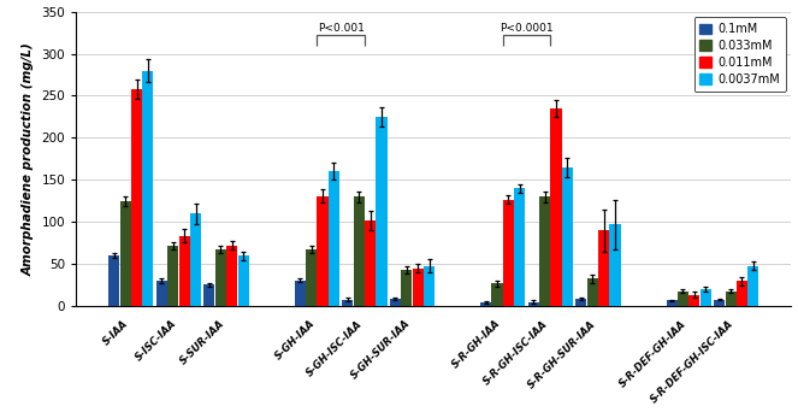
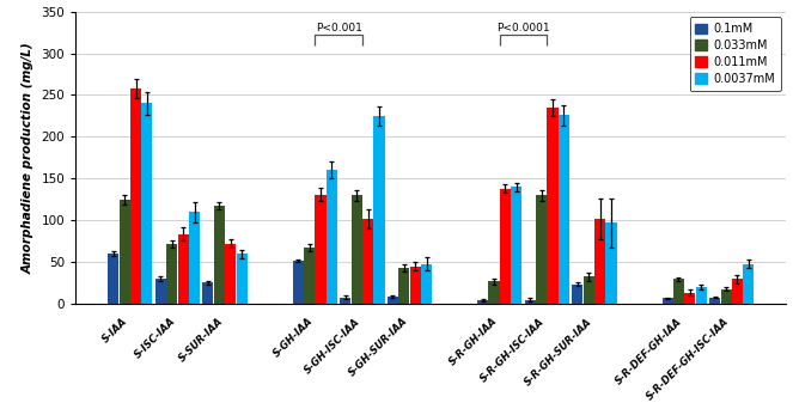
0.0037mM/S-IAA: 280 -> 240
0.033mM/S-SUR-IAA: 68 -> 118
0.1mM/S-GH-IAA: 31 -> 52
0.011mM/S-R-GH-IAA: 127 -> 138
0.0037mM/S-R-GH-ISC-IAA: 165 -> 226
0.1mM/S-R-GH-SUR-IAA: 9 -> 24
0.011mM/S-R-GH-SUR-IAA: 90 -> 102
0.033mM/S-R-DEF-GH-IAA: 18 -> 30
